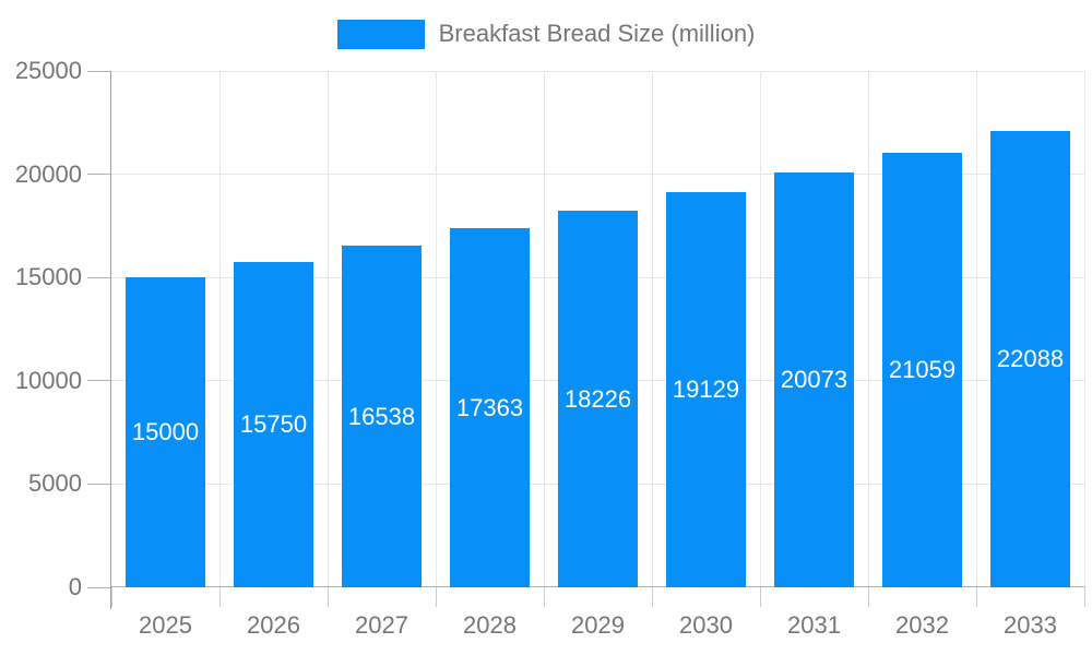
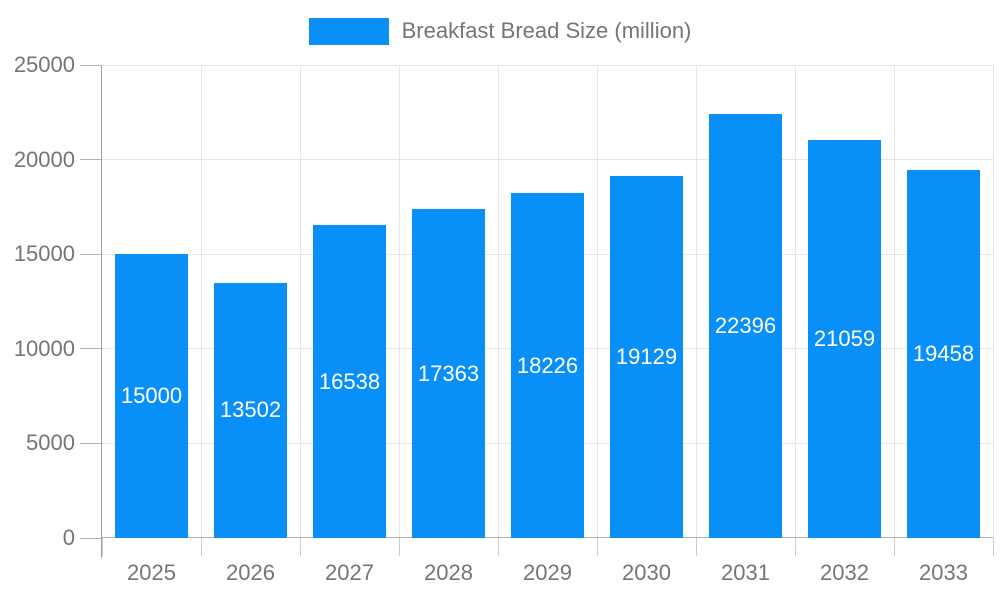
2026: 15750 -> 13502
2031: 20073 -> 22396
2033: 22088 -> 19458
